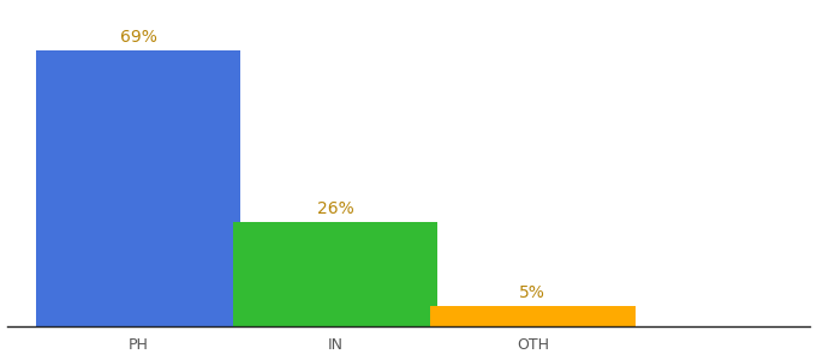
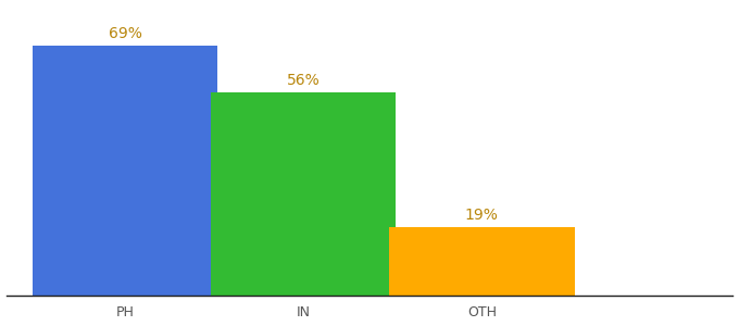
IN: 26% -> 56%
OTH: 5% -> 19%
